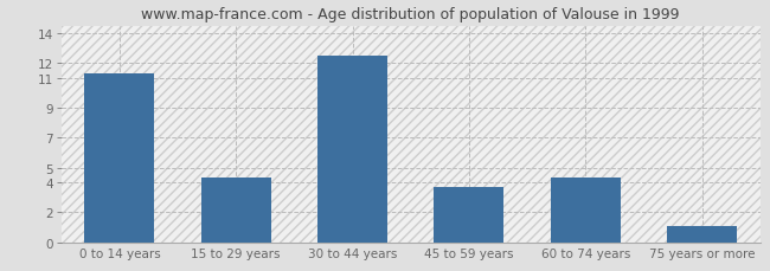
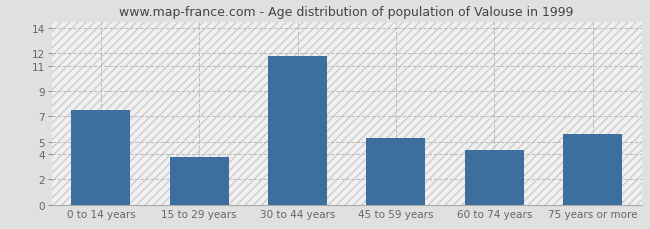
0 to 14 years: 11.3 -> 7.5
15 to 29 years: 4.3 -> 3.8
30 to 44 years: 12.5 -> 11.8
45 to 59 years: 3.7 -> 5.3
75 years or more: 1.1 -> 5.6
